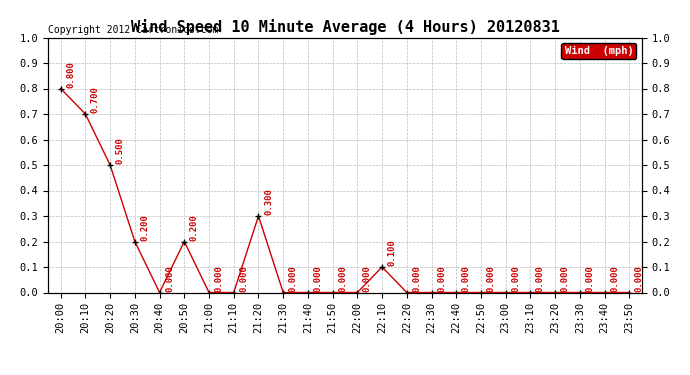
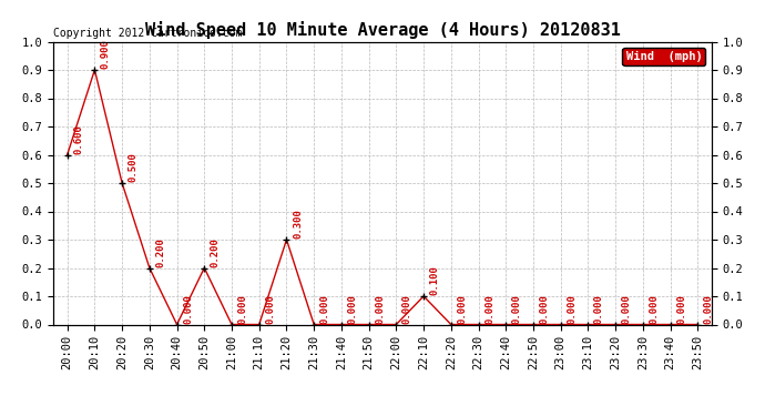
20:00: 0.800 -> 0.600
20:10: 0.700 -> 0.900
